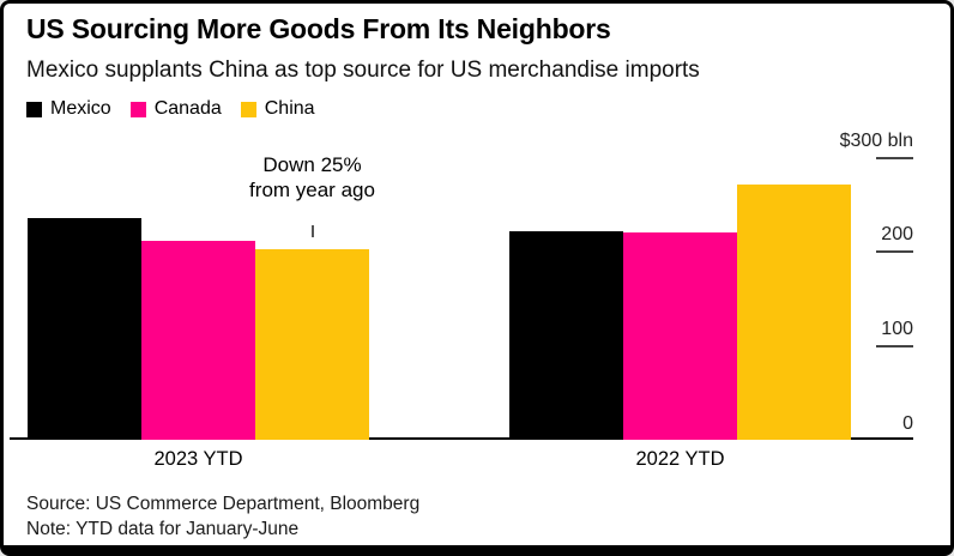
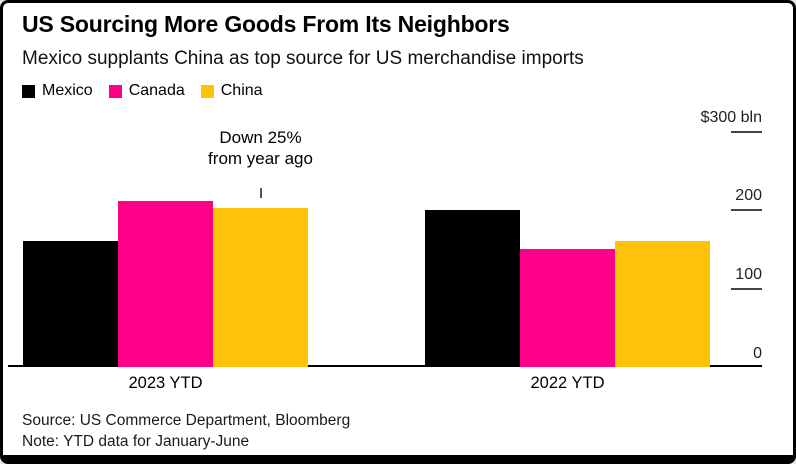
Mexico/2023 YTD: 240 -> 160
Mexico/2022 YTD: 220 -> 200
Canada/2022 YTD: 220 -> 150
China/2022 YTD: 270 -> 160
